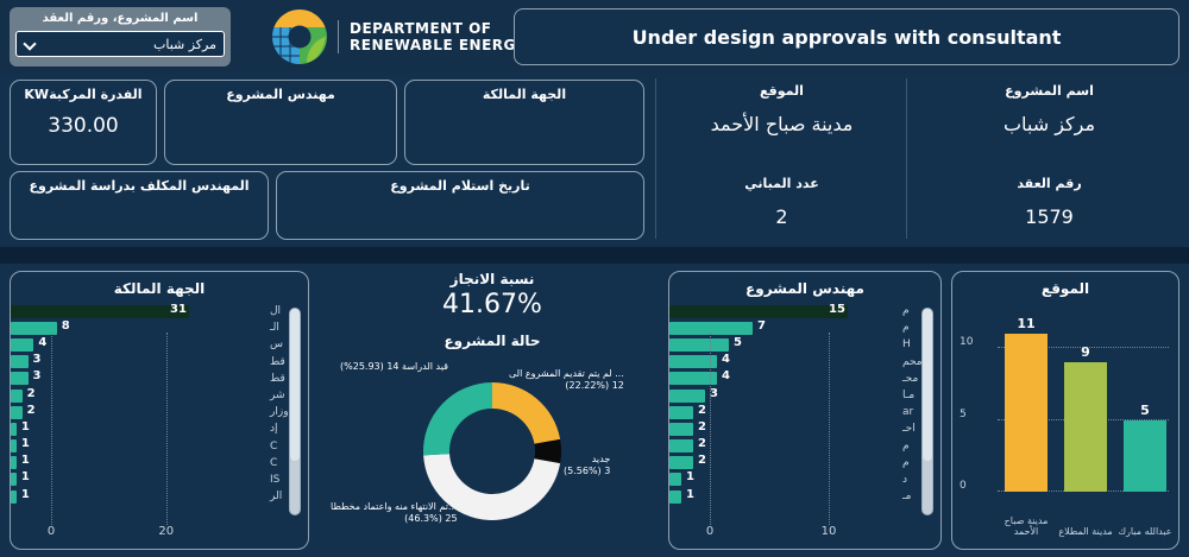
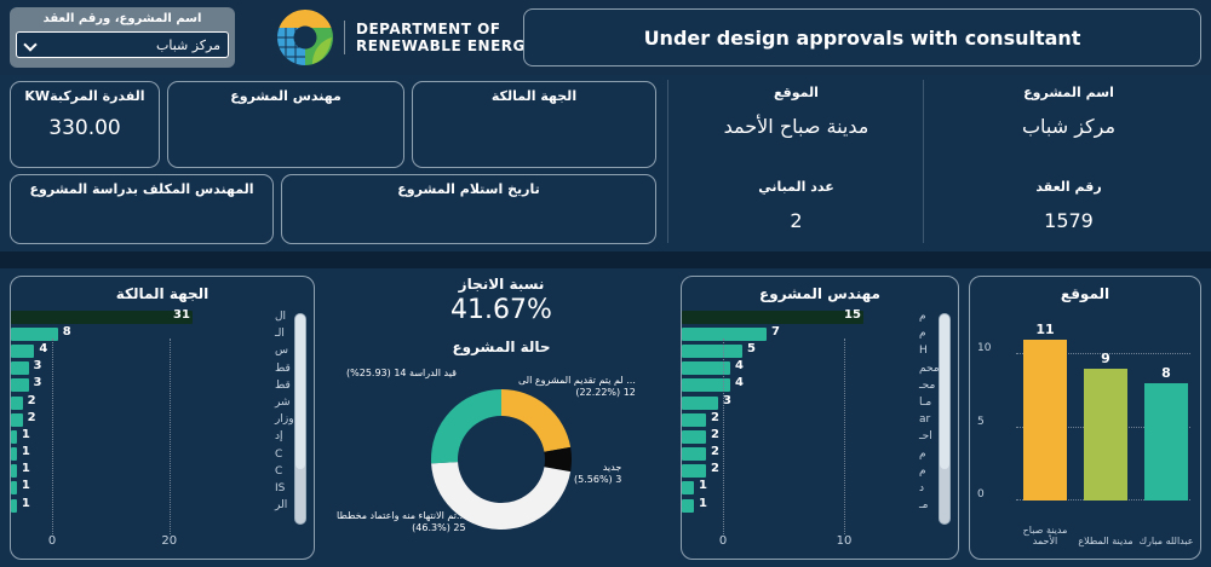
الموقع/عبدالله مبارك: 5 -> 8
